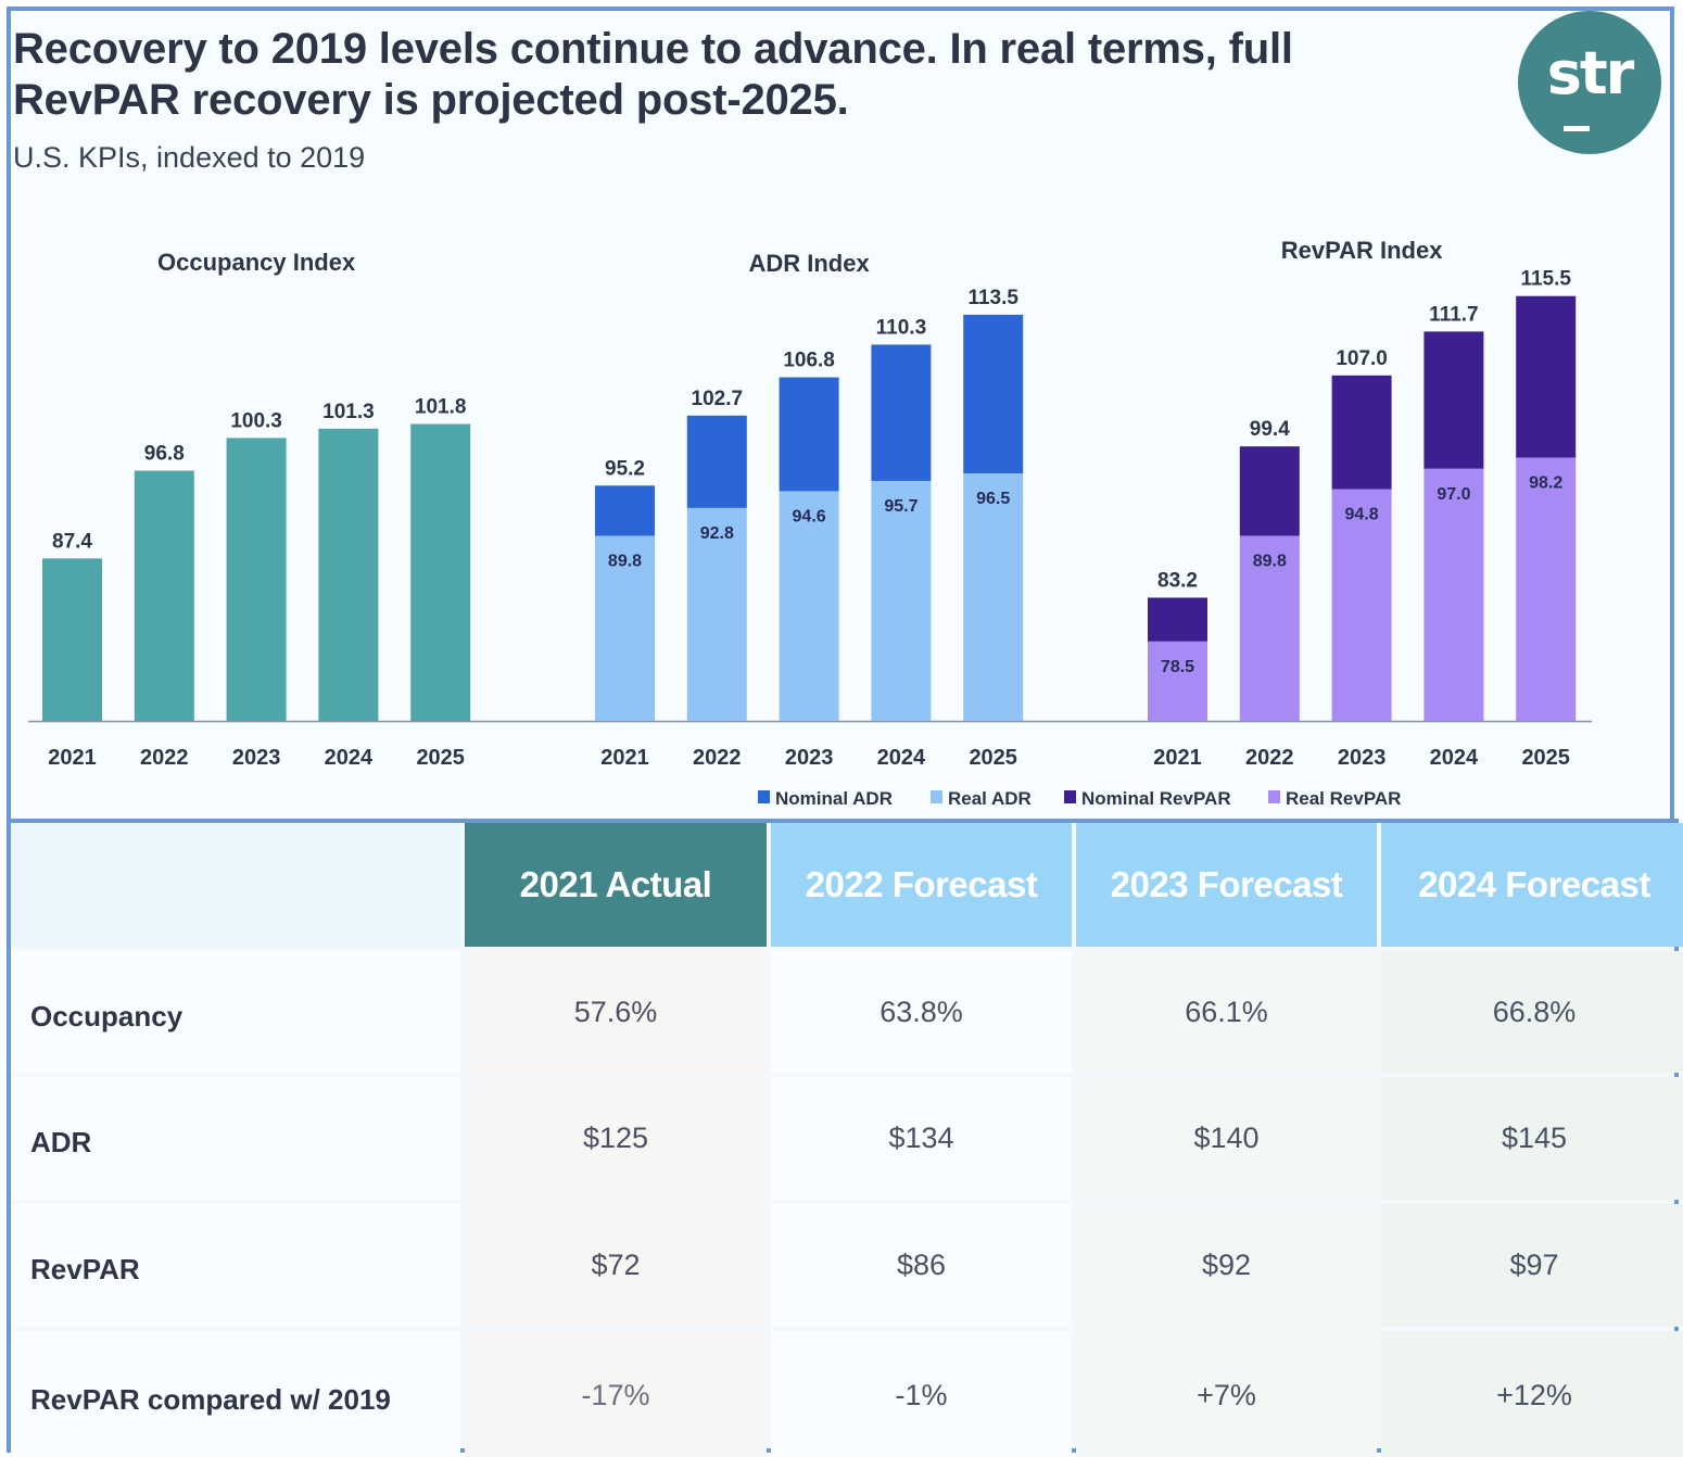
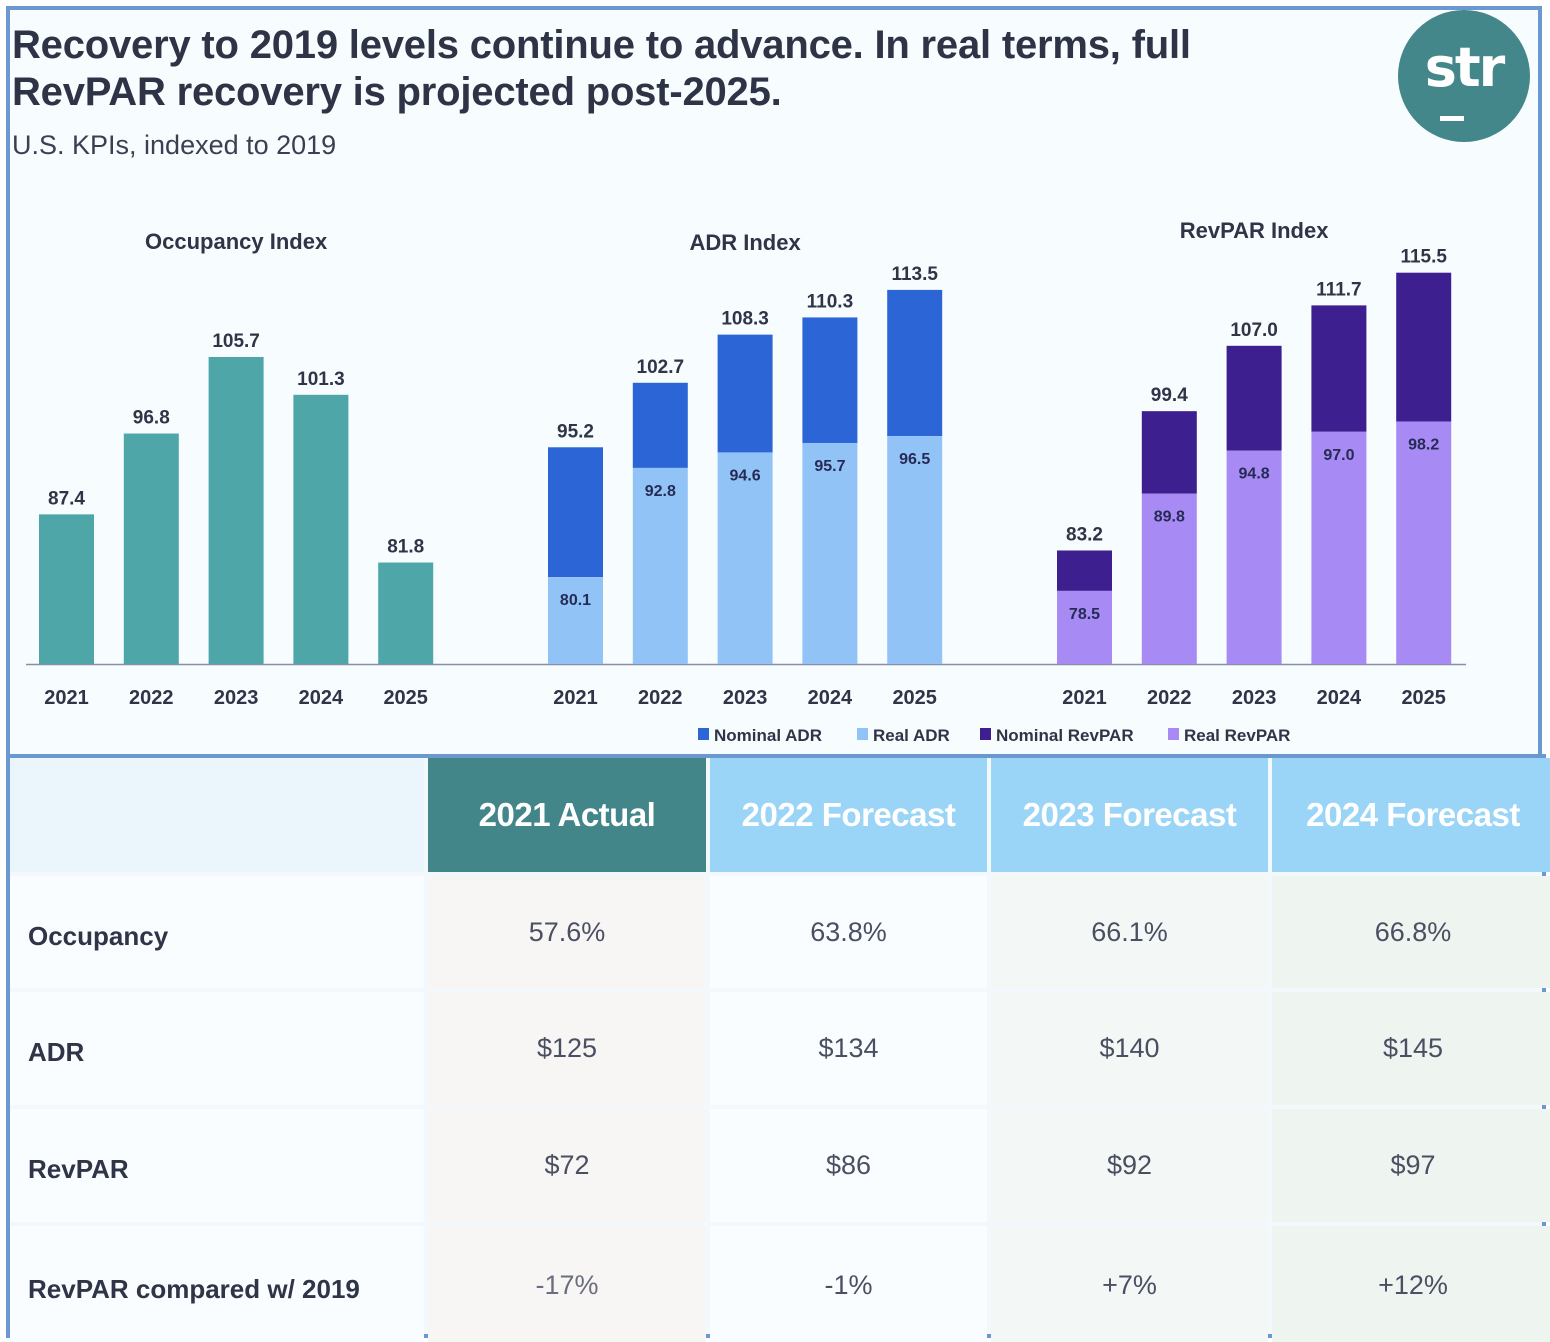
Occupancy Index/2023: 100.3 -> 105.7
Occupancy Index/2025: 101.8 -> 81.8
ADR Index/Real ADR/2021: 89.8 -> 80.1
ADR Index/Nominal ADR/2023: 106.8 -> 108.3
